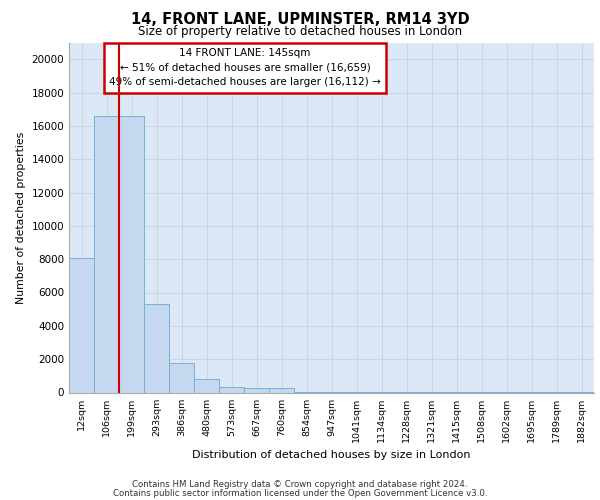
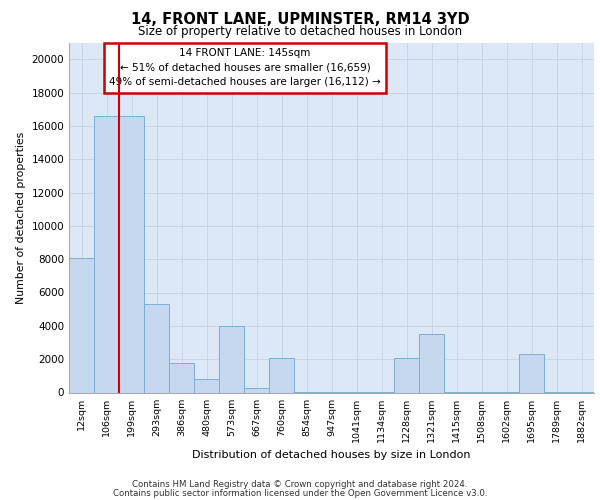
573sqm: 400 -> 4000
760sqm: 300 -> 2100
1228sqm: 0 -> 2100
1321sqm: 0 -> 3500
1695sqm: 0 -> 2300
